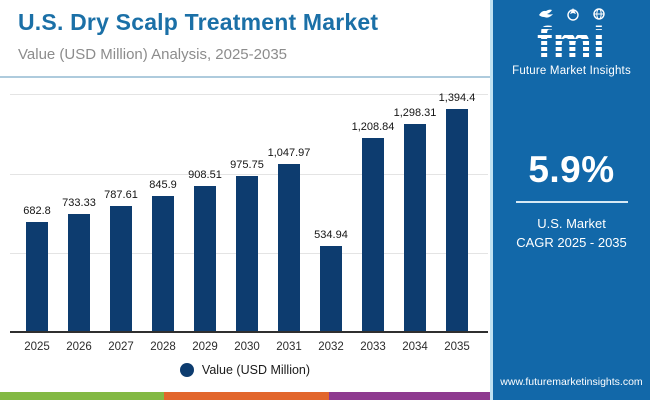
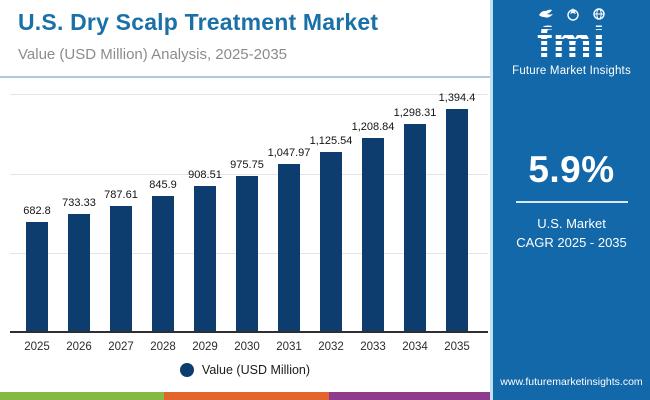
2032: 534.94 -> 1,125.54
